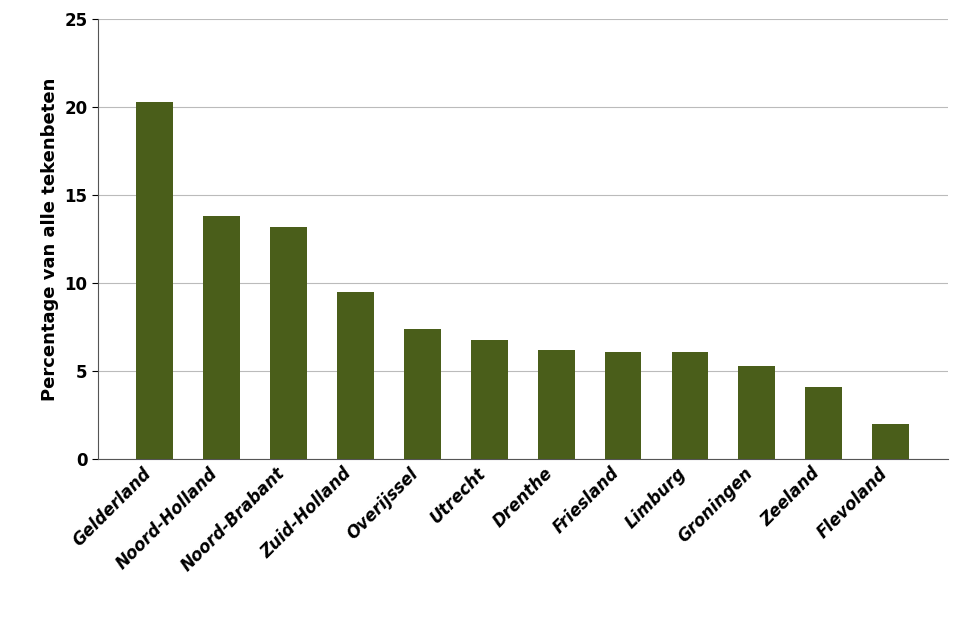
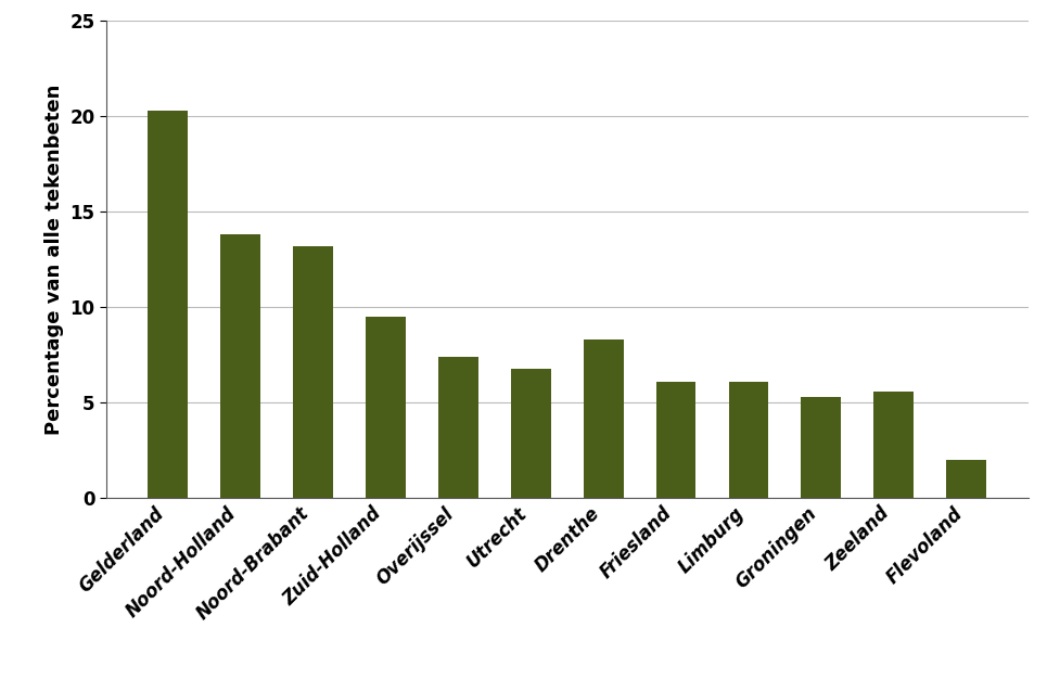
Drenthe: 6.2 -> 8.3
Zeeland: 4.1 -> 5.6
